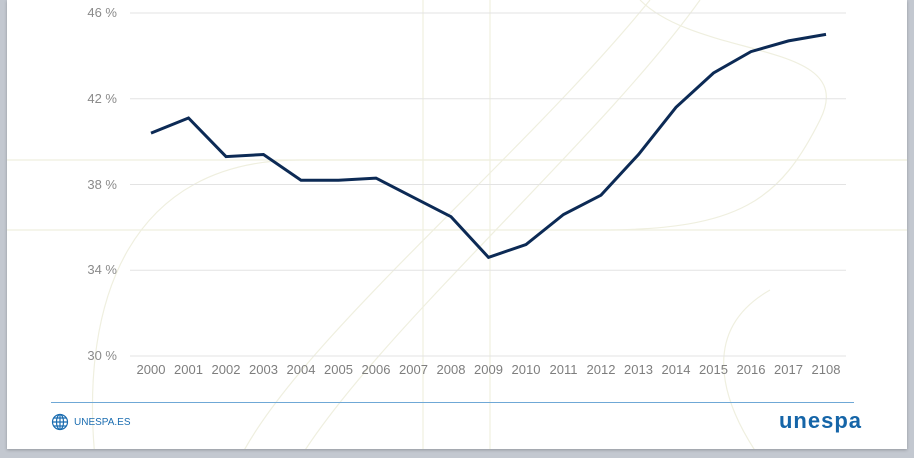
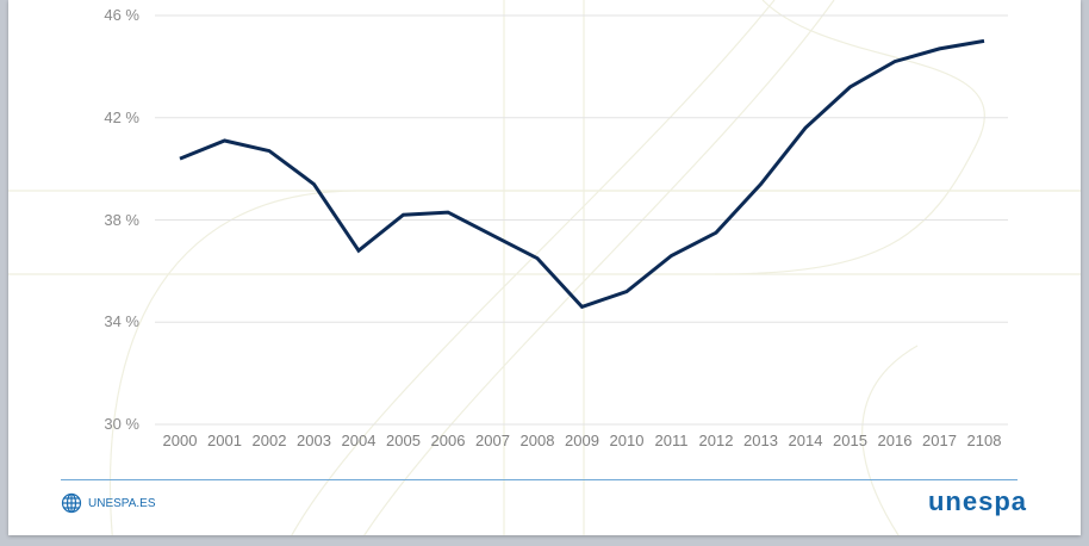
2002: 39.3% -> 40.7%
2004: 38.2% -> 36.8%
